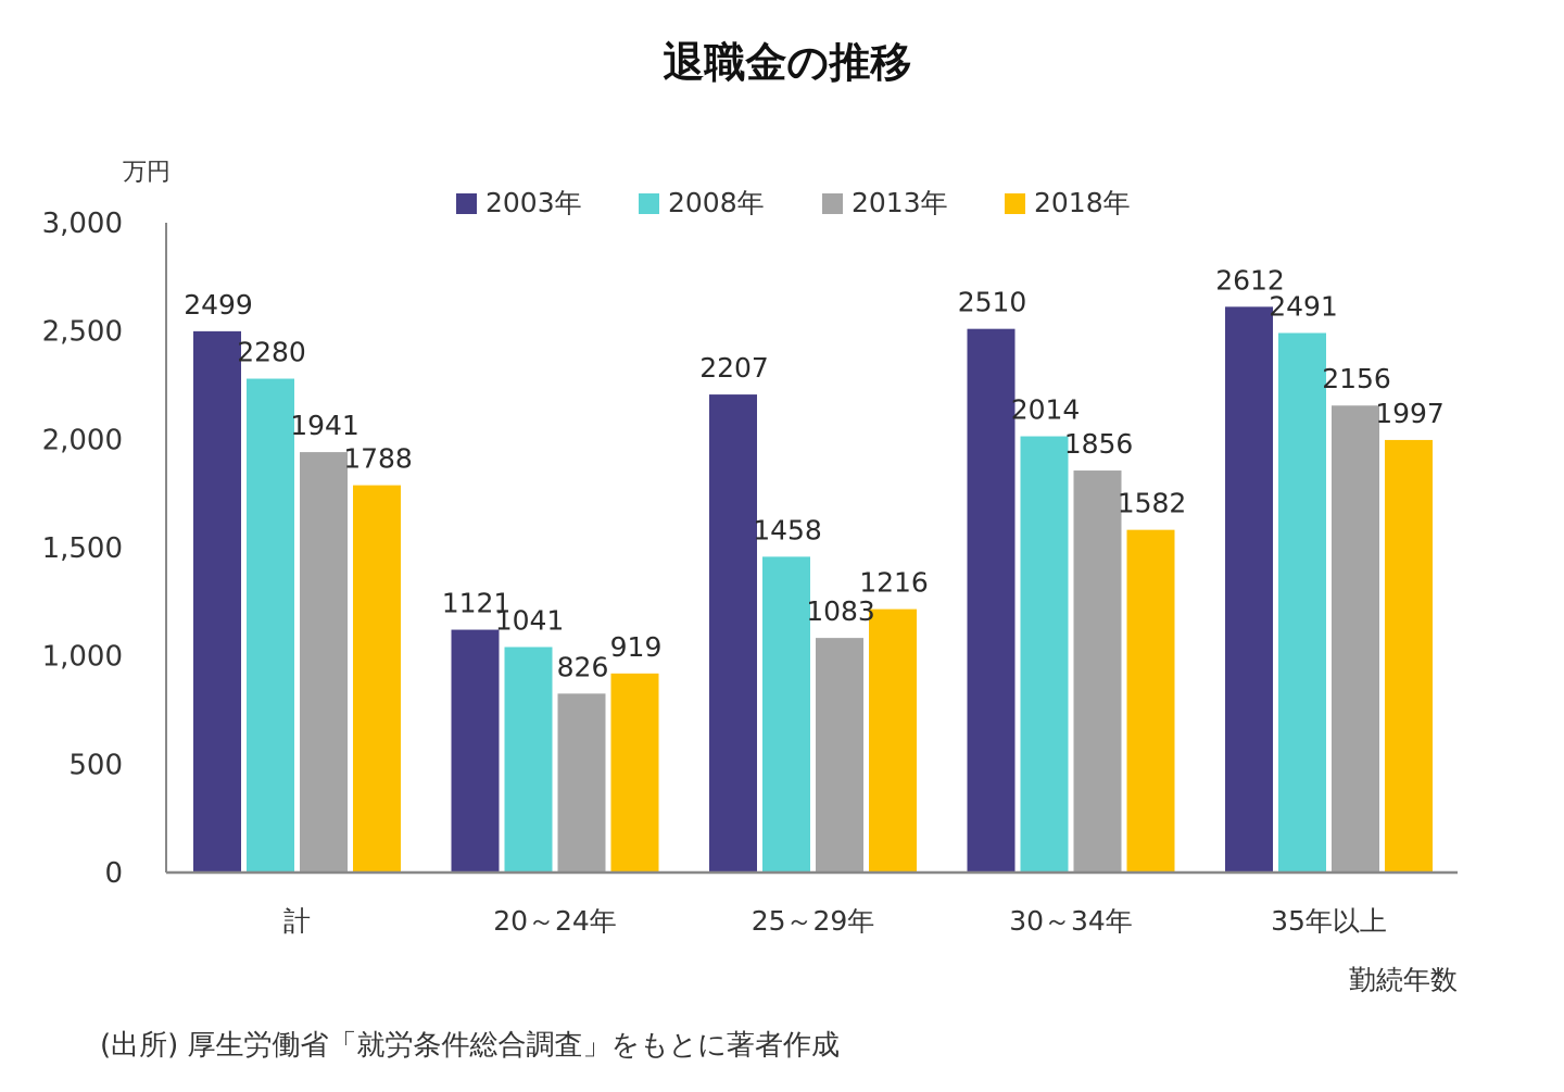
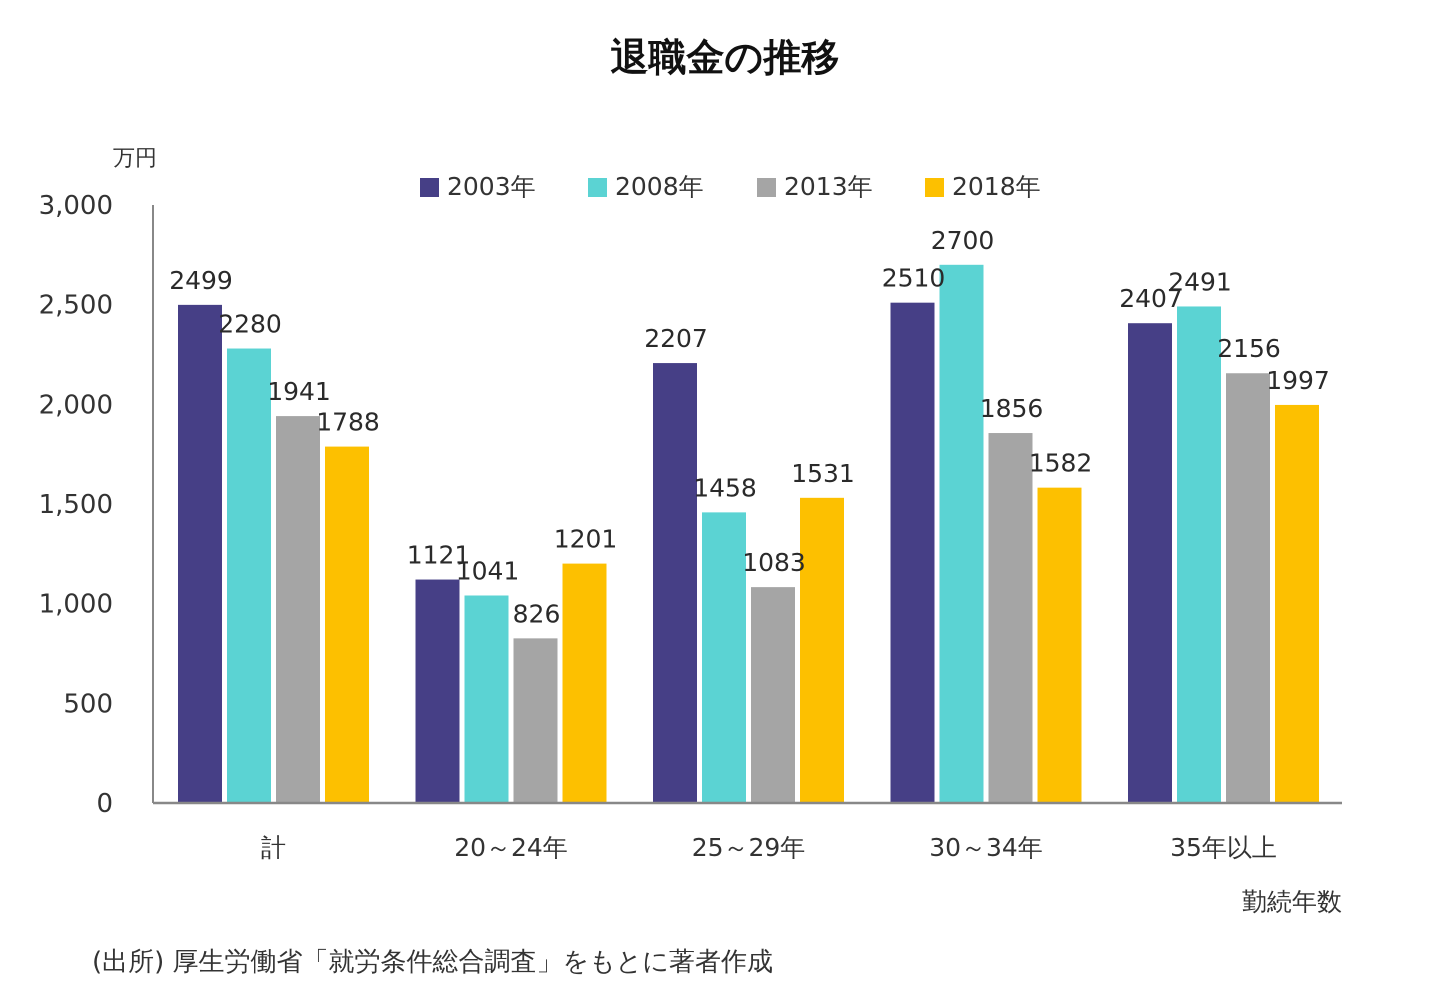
2018年/20～24年: 919 -> 1201
2018年/25～29年: 1216 -> 1531
2008年/30～34年: 2014 -> 2700
2003年/35年以上: 2612 -> 2407
